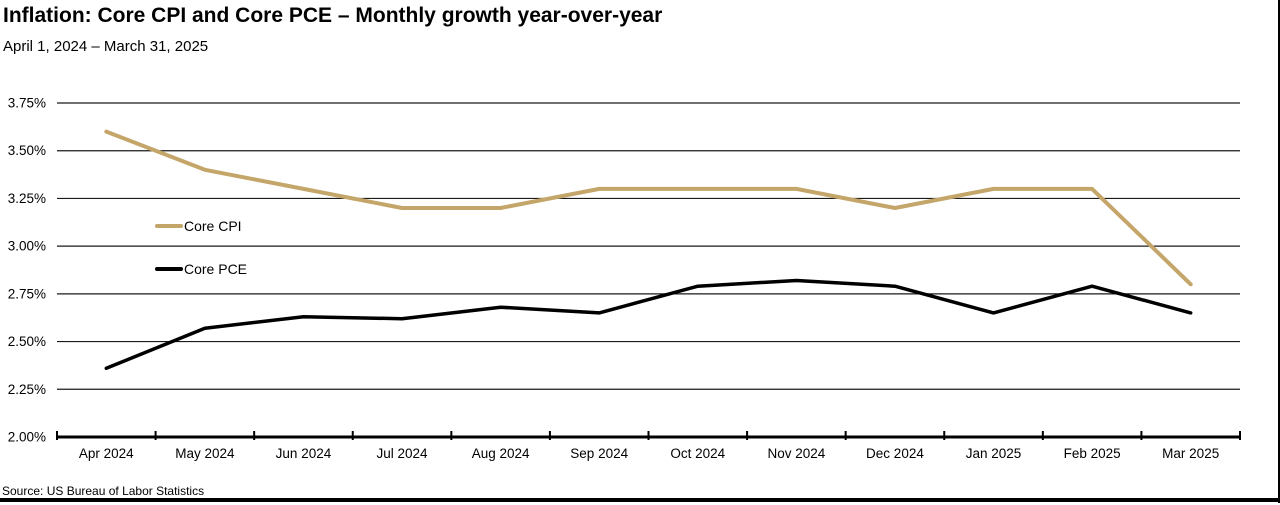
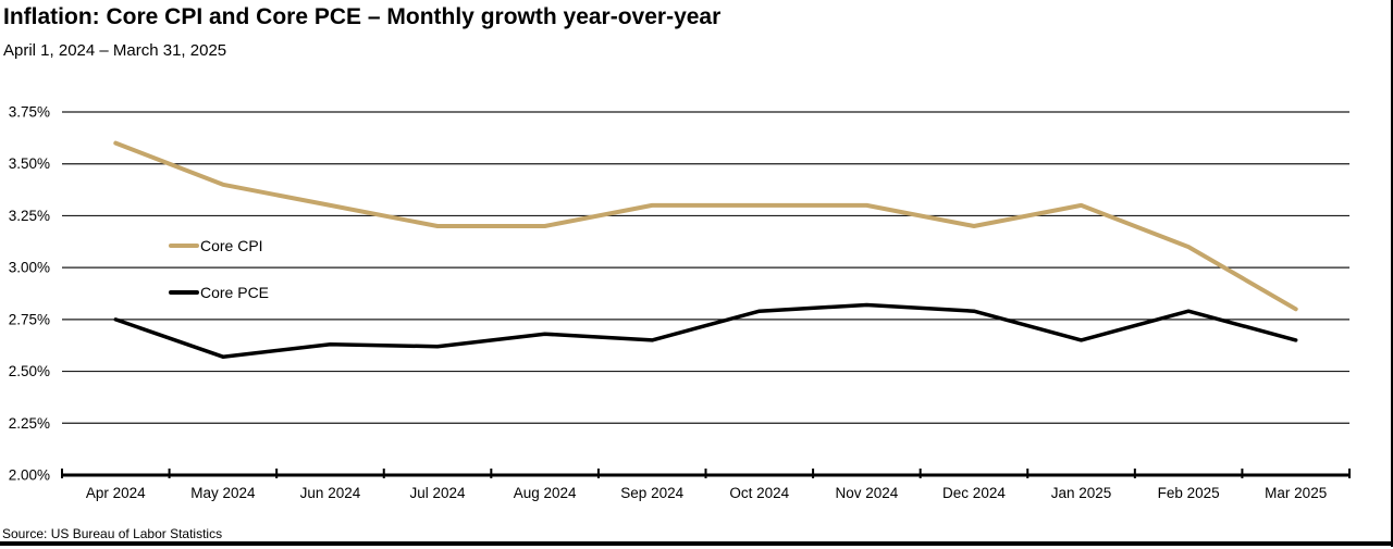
Core PCE/Apr 2024: 2.36% -> 2.75%
Core CPI/Feb 2025: 3.3% -> 3.1%
